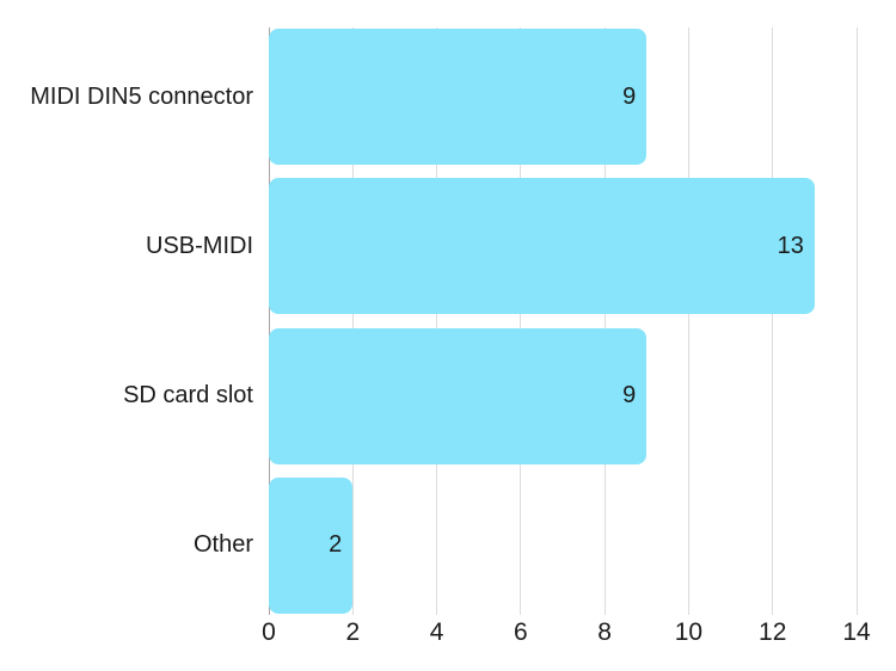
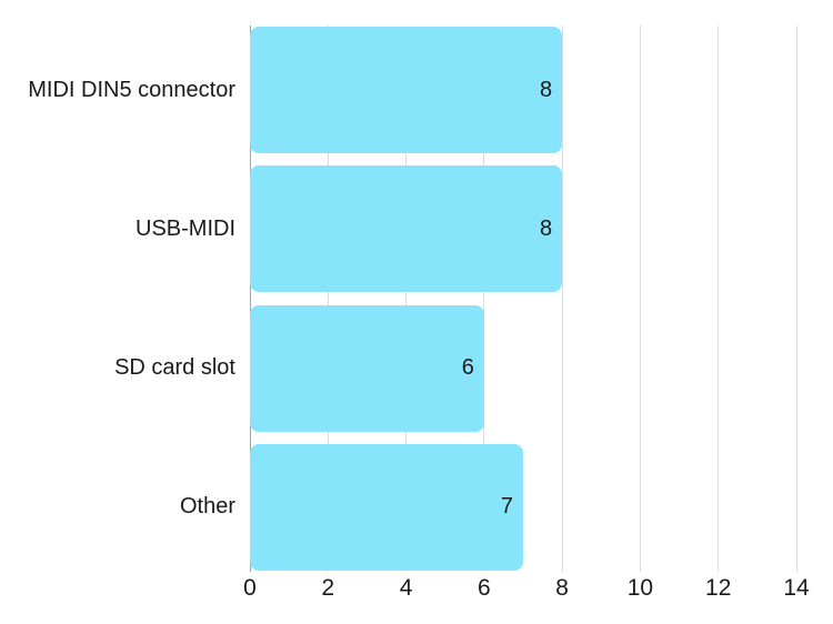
MIDI DIN5 connector: 9 -> 8
USB-MIDI: 13 -> 8
SD card slot: 9 -> 6
Other: 2 -> 7
